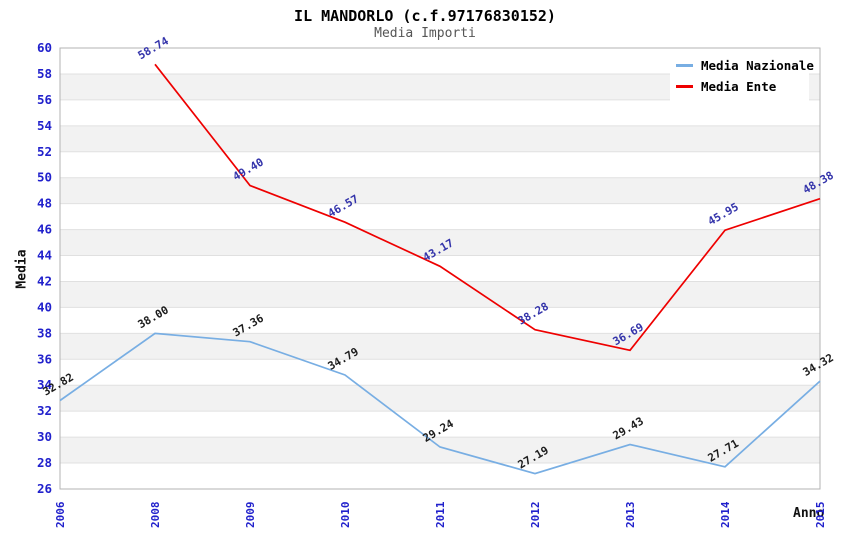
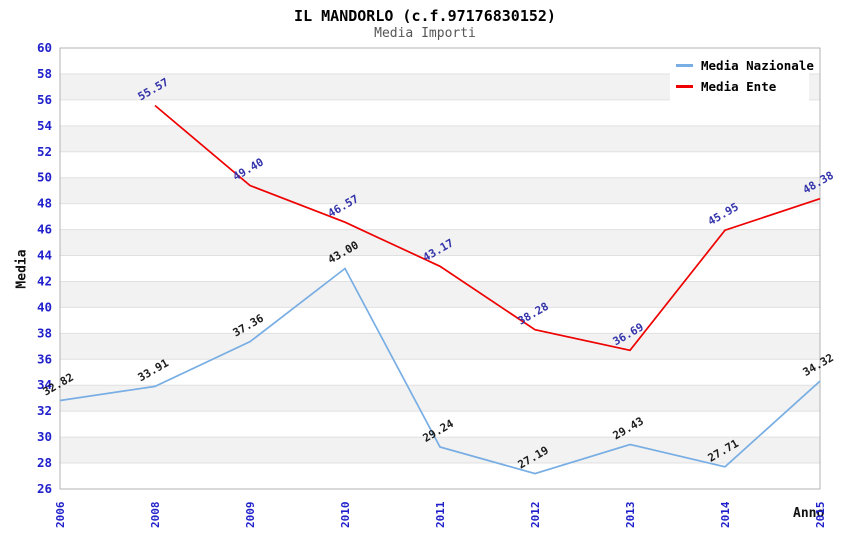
Media Nazionale/2008: 38.00 -> 33.91
Media Ente/2008: 58.74 -> 55.57
Media Nazionale/2010: 34.79 -> 43.00
